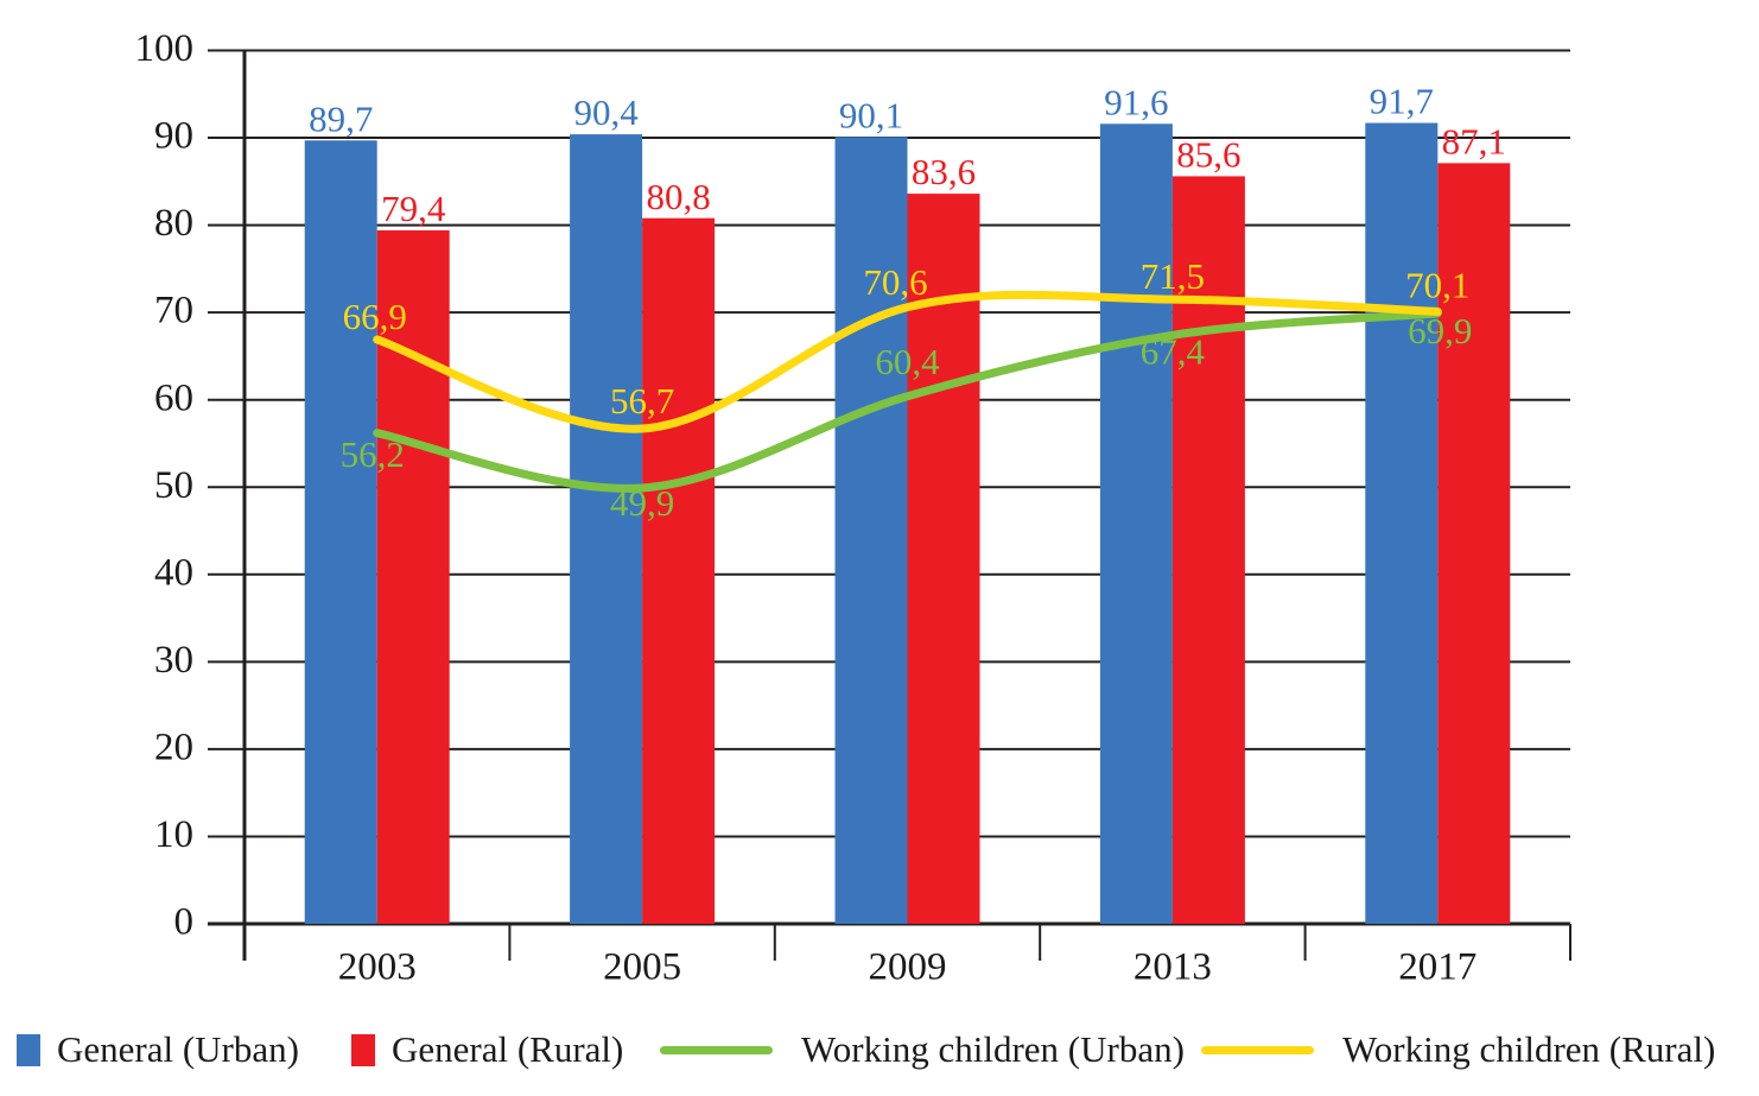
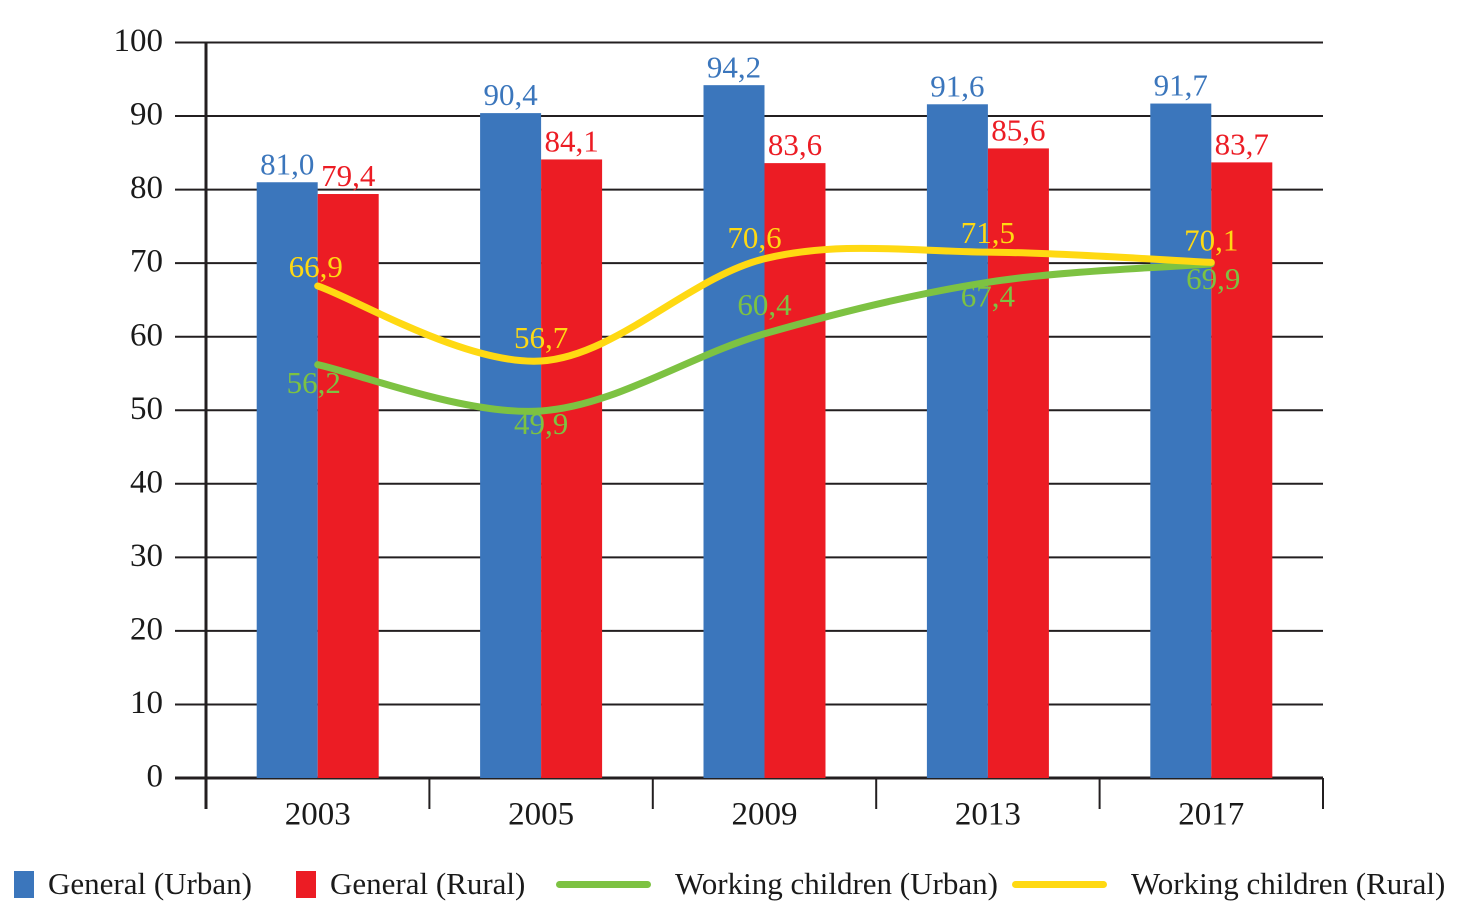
General (Urban)/2003: 89,7 -> 81,0
General (Rural)/2005: 80,8 -> 84,1
General (Urban)/2009: 90,1 -> 94,2
General (Rural)/2017: 87,1 -> 83,7
